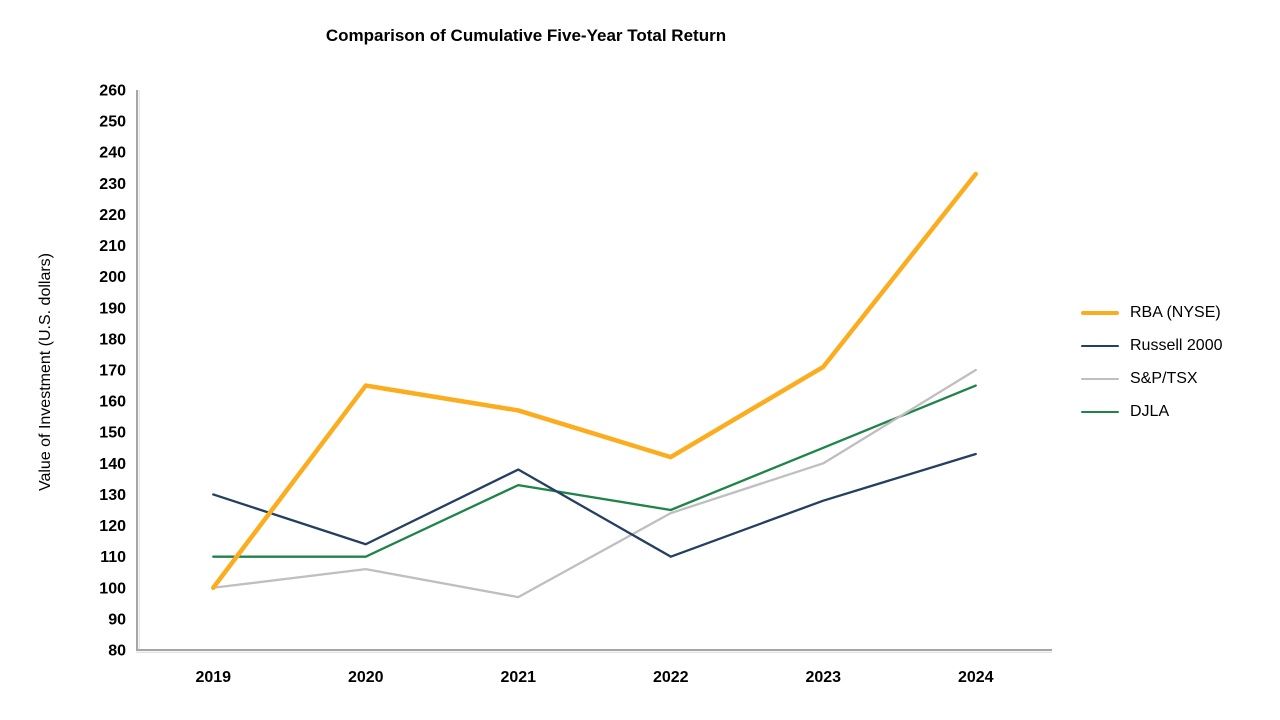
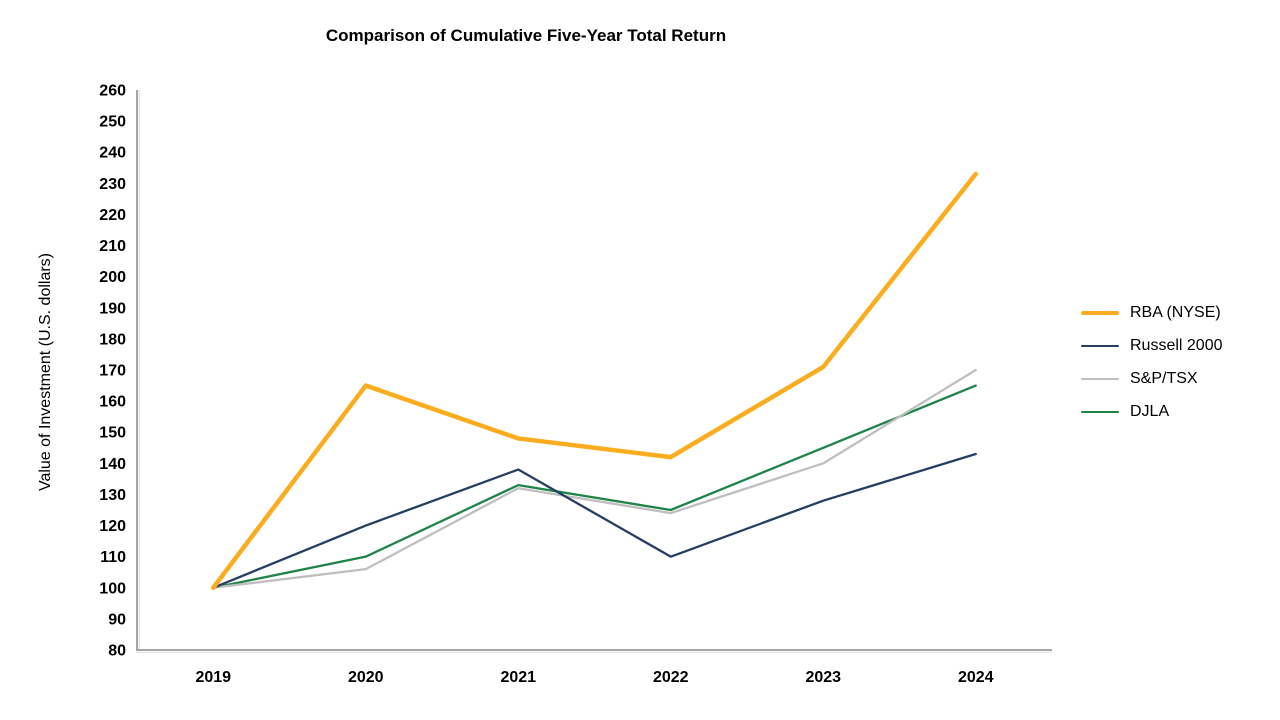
Russell 2000/2019: 130 -> 100
DJLA/2019: 110 -> 100
Russell 2000/2020: 114 -> 120
RBA (NYSE)/2021: 157 -> 148
S&P/TSX/2021: 97 -> 132
